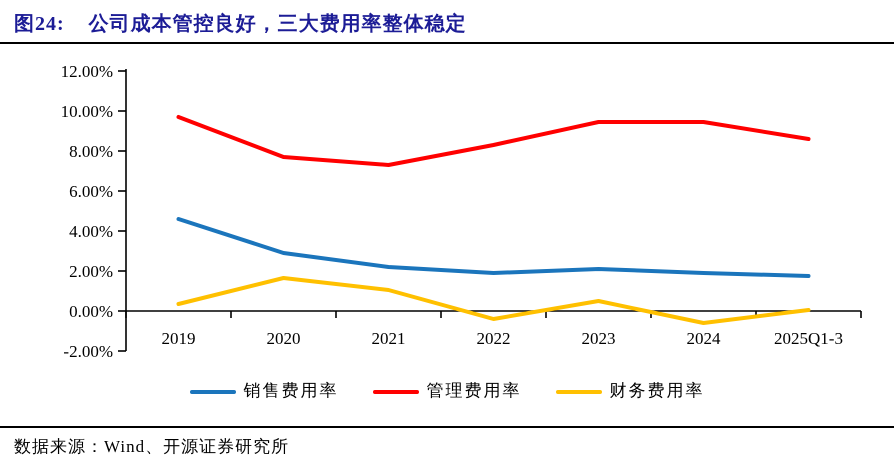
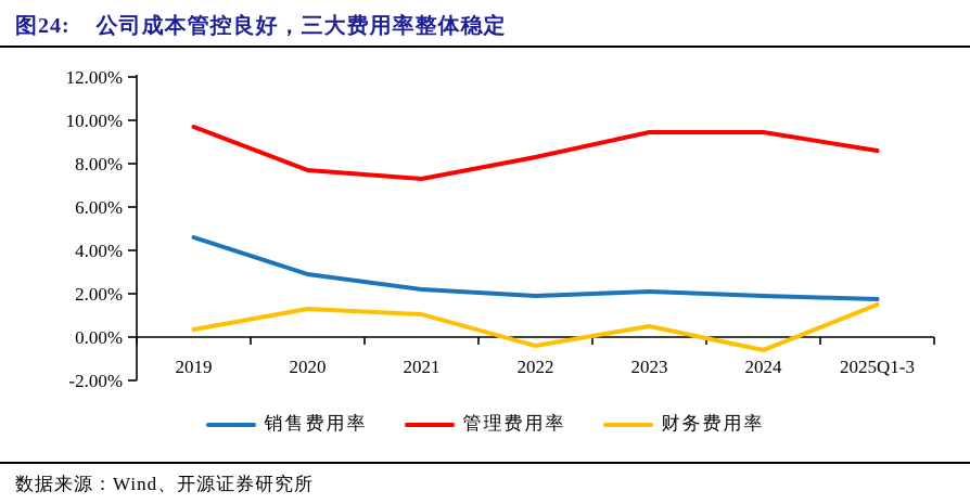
财务费用率/2020: 1.6% -> 1.3%
财务费用率/2025Q1-3: 0.1% -> 1.5%
